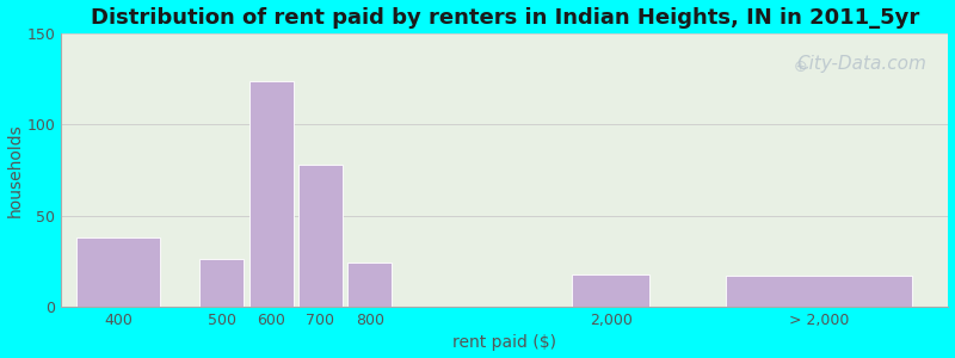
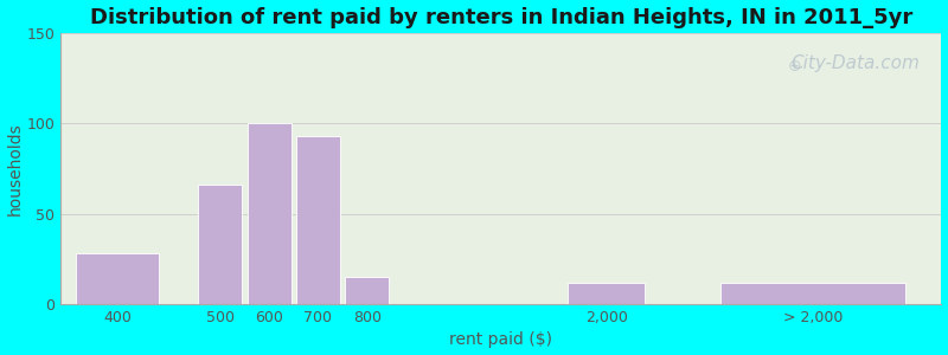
400: 38 -> 28
500: 26 -> 66
600: 124 -> 100
700: 78 -> 93
800: 24 -> 15
2,000: 18 -> 12
> 2,000: 17 -> 12
